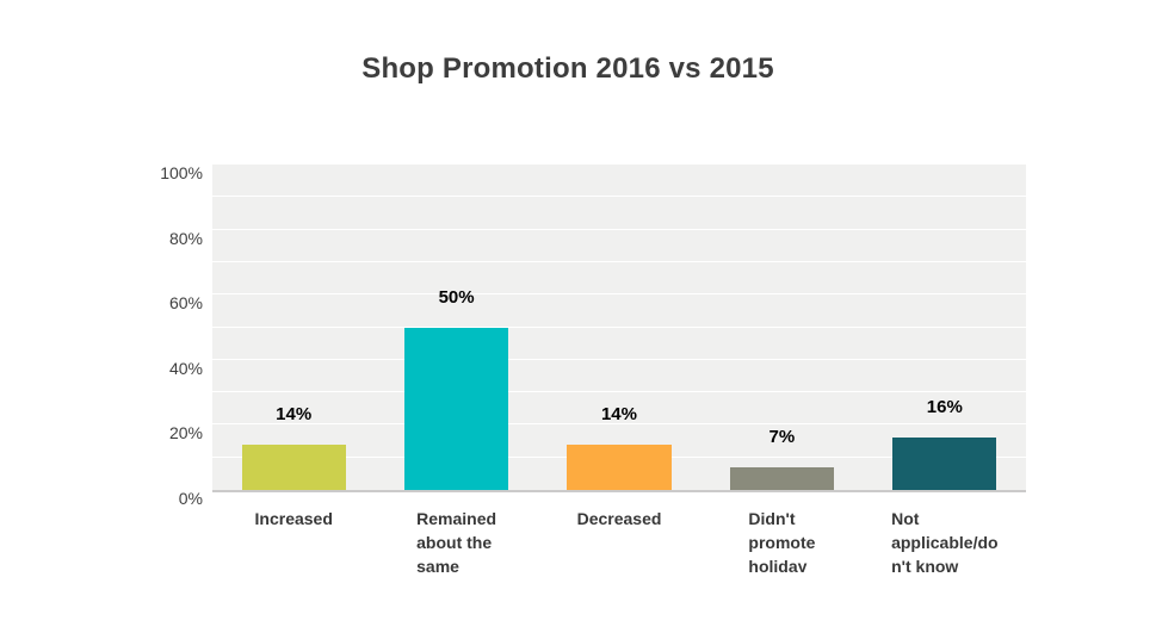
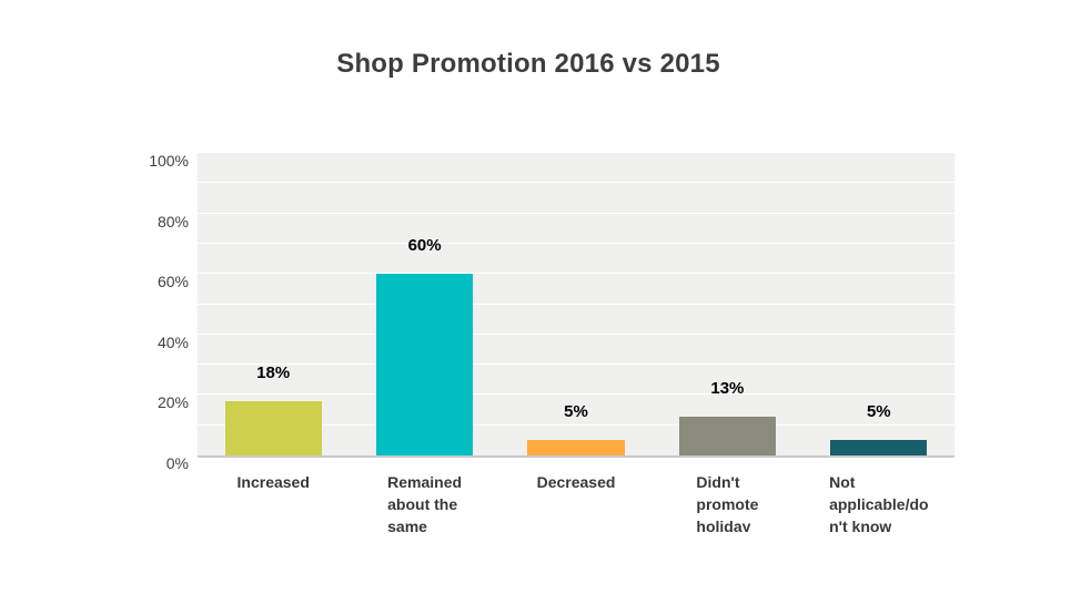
Increased: 14% -> 18%
Remained about the same: 50% -> 60%
Decreased: 14% -> 5%
Didn't promote holiday: 7% -> 13%
Not applicable/don't know: 16% -> 5%
